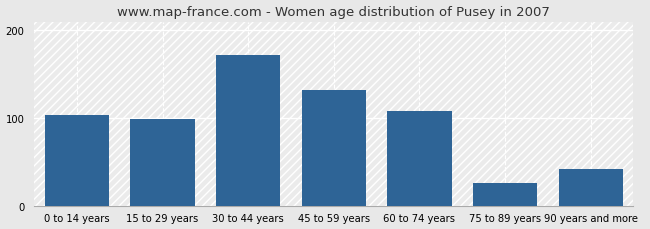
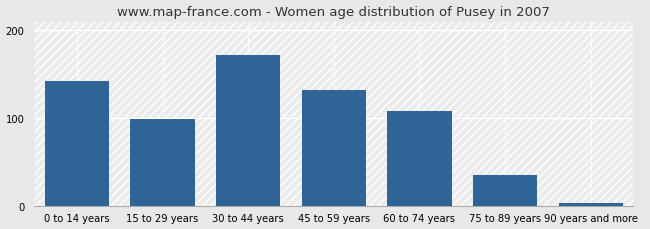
0 to 14 years: 104 -> 142
75 to 89 years: 26 -> 35
90 years and more: 42 -> 3
